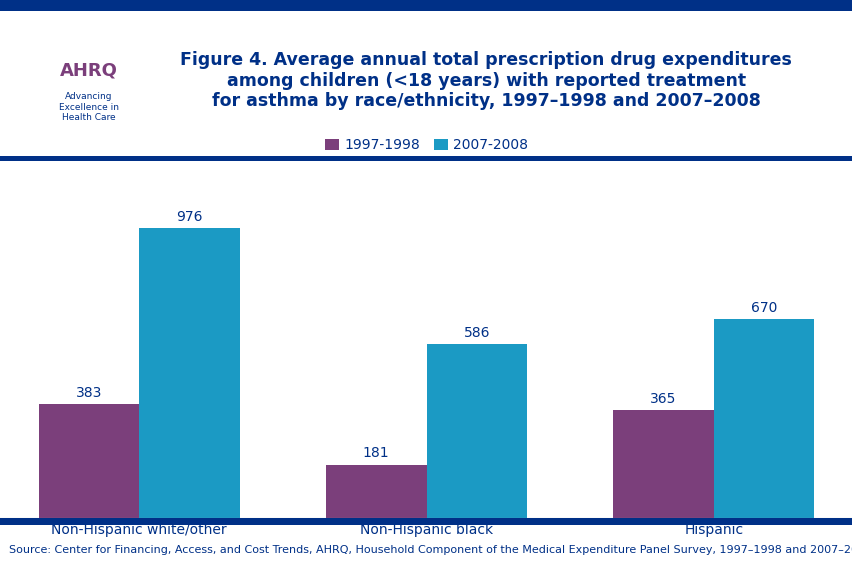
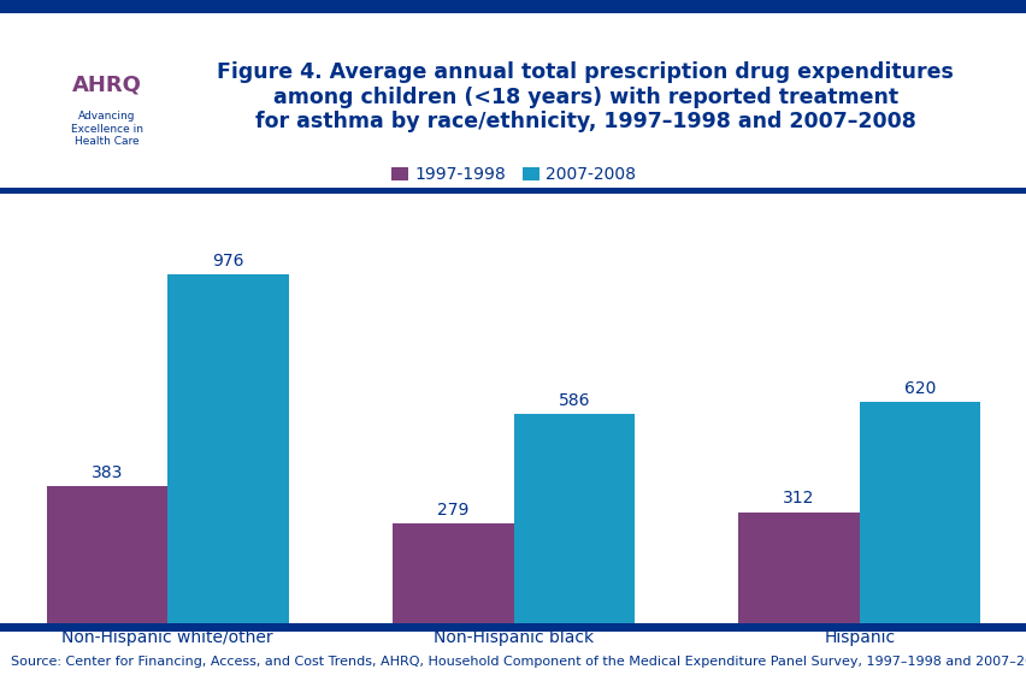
1997-1998/Non-Hispanic black: 181 -> 279
1997-1998/Hispanic: 365 -> 312
2007-2008/Hispanic: 670 -> 620
